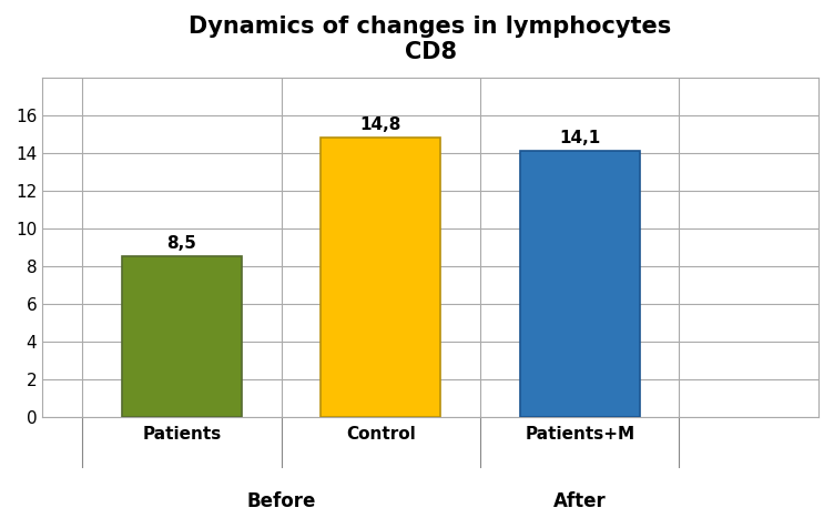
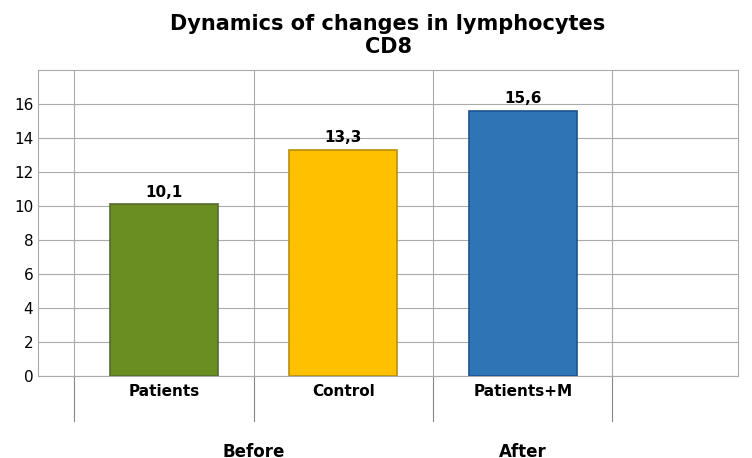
Patients: 8,5 -> 10,1
Control: 14,8 -> 13,3
Patients+M: 14,1 -> 15,6
